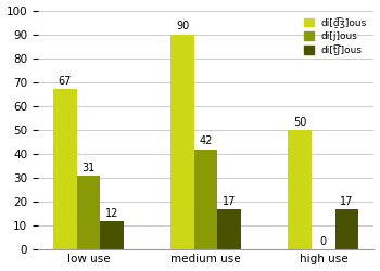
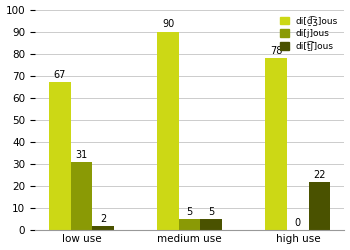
di[ṯ͡ʃ]ous/low use: 12 -> 2
di[j]ous/medium use: 42 -> 5
di[ṯ͡ʃ]ous/medium use: 17 -> 5
di[ḏ͡ʒ]ous/high use: 50 -> 78
di[ṯ͡ʃ]ous/high use: 17 -> 22
